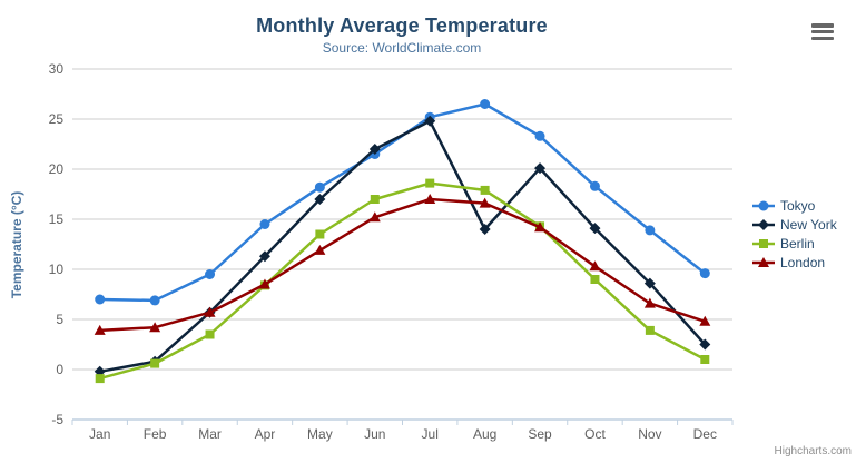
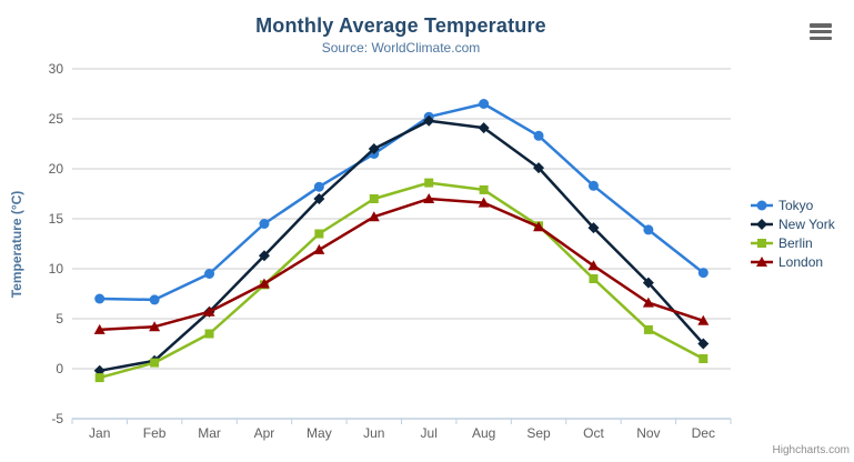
New York/Aug: 14 -> 24
